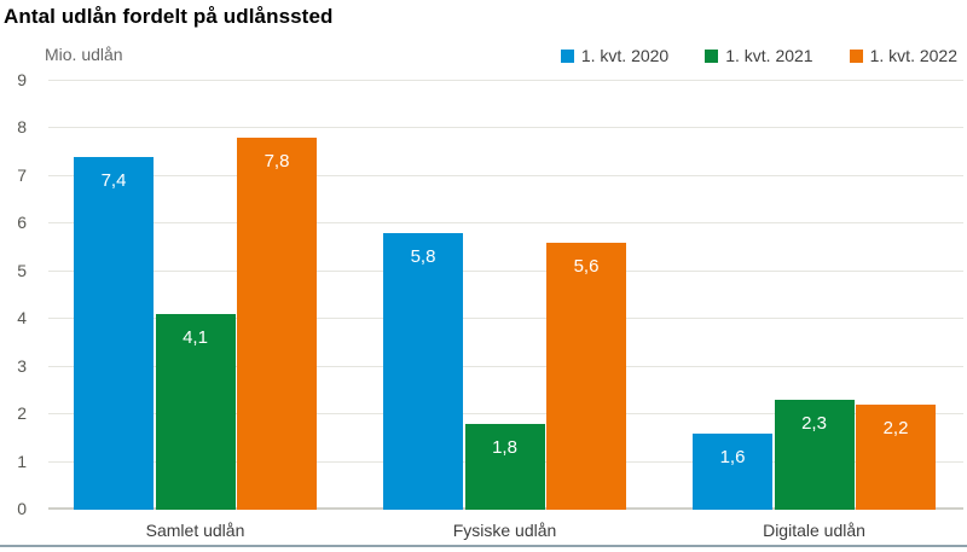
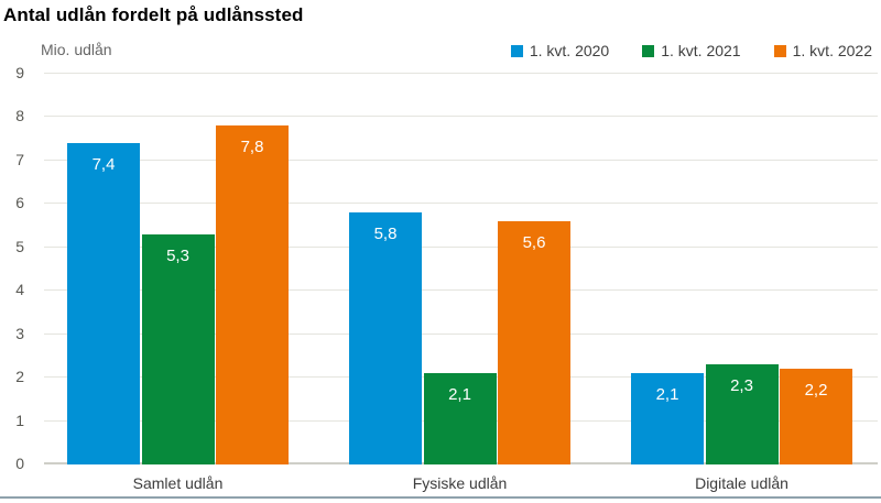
1. kvt. 2021/Samlet udlån: 4,1 -> 5,3
1. kvt. 2021/Fysiske udlån: 1,8 -> 2,1
1. kvt. 2020/Digitale udlån: 1,6 -> 2,1
